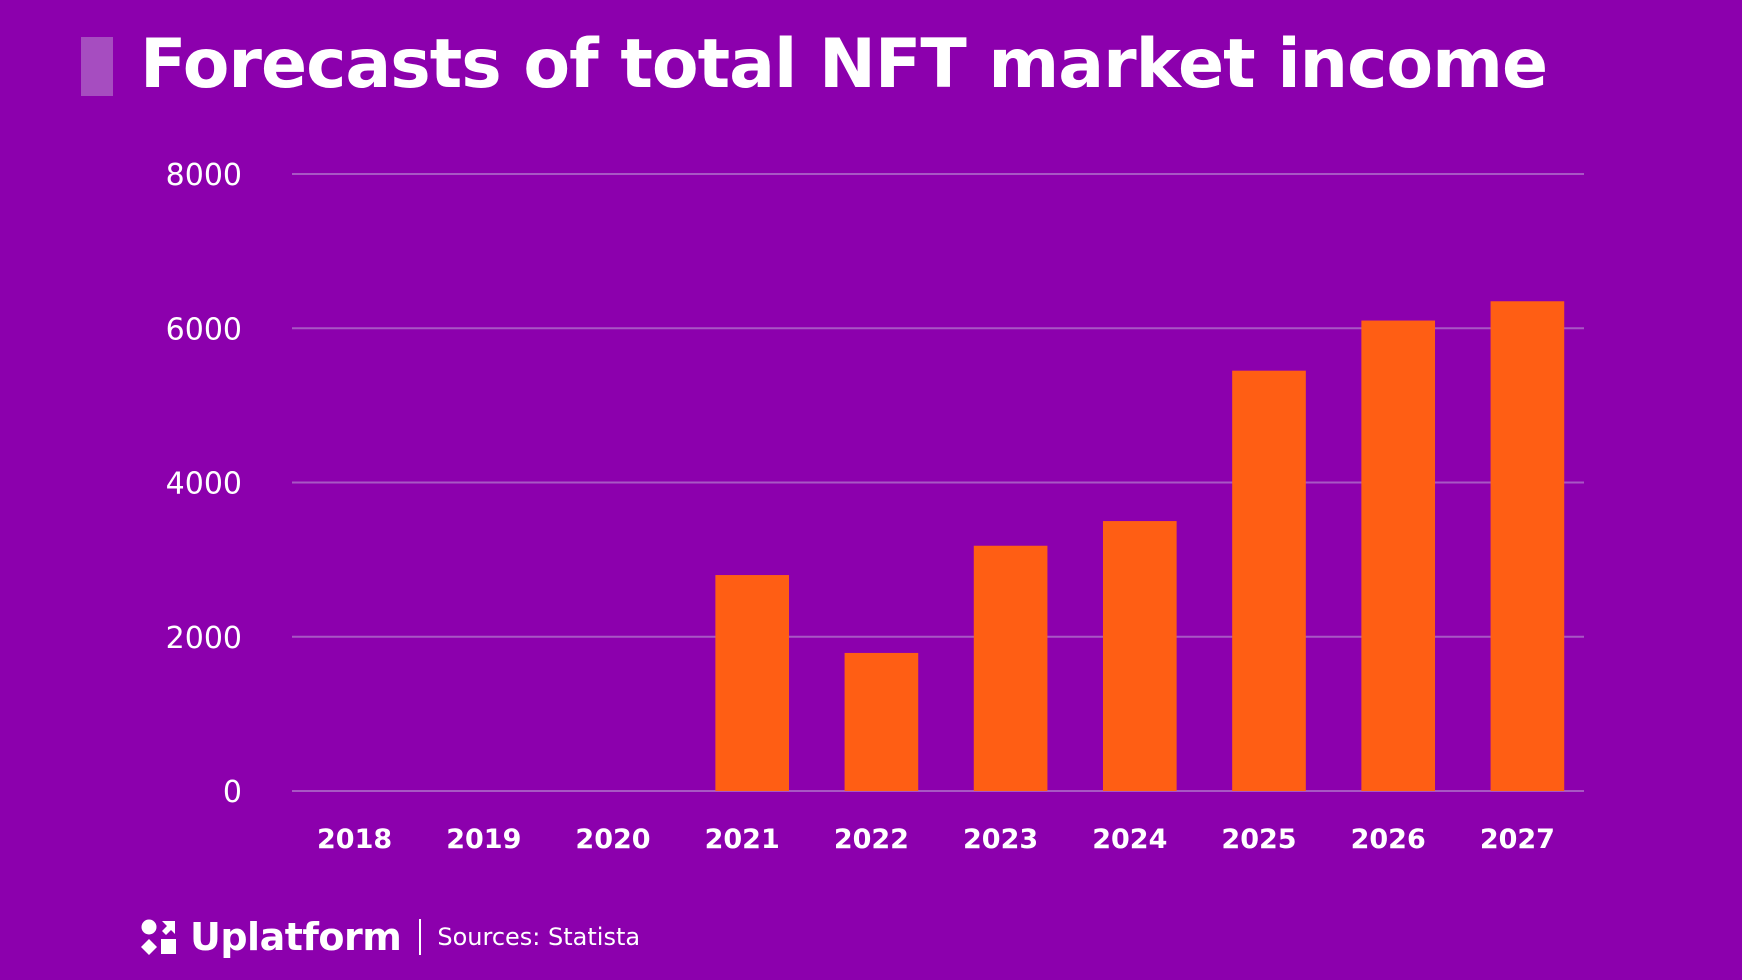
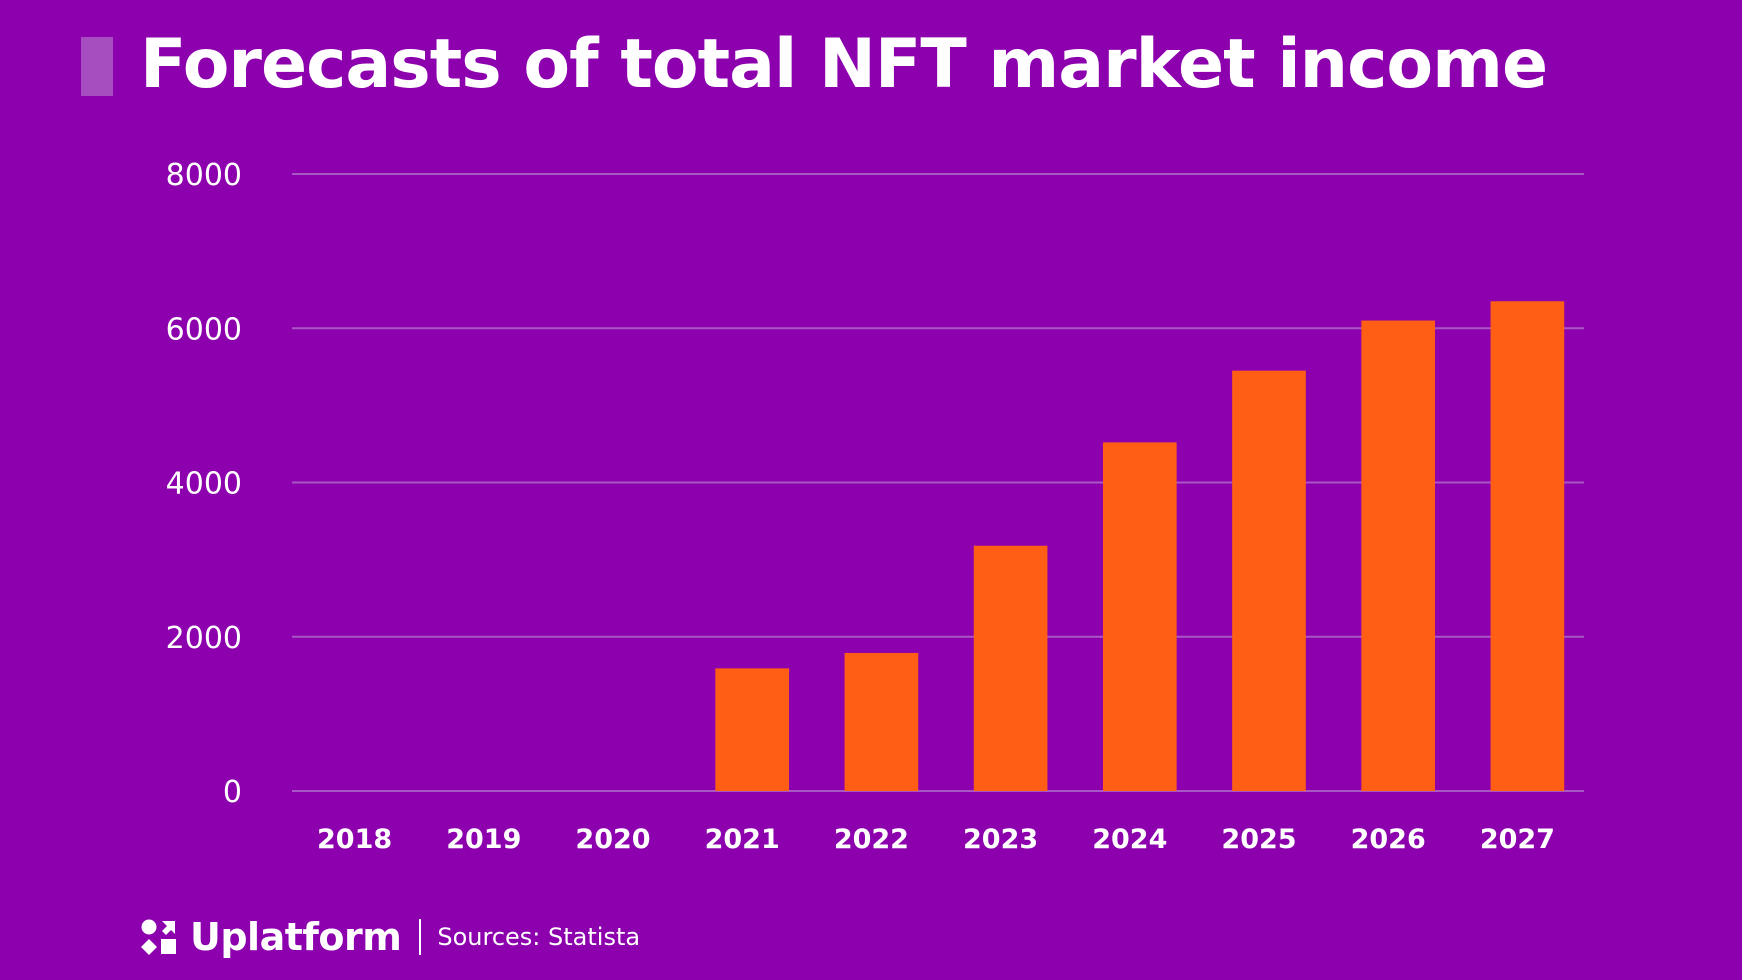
2021: 2800 -> 1600
2024: 3500 -> 4500
